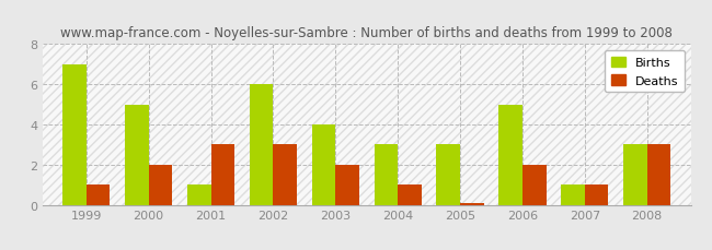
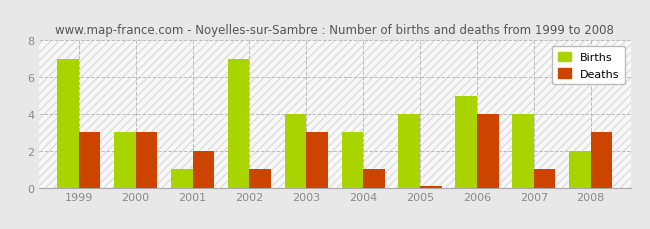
Deaths/1999: 1.0 -> 3.0
Births/2000: 5 -> 3
Deaths/2000: 2.0 -> 3.0
Deaths/2001: 3.0 -> 2.0
Births/2002: 6 -> 7
Deaths/2002: 3.0 -> 1.0
Deaths/2003: 2.0 -> 3.0
Births/2005: 3 -> 4
Deaths/2006: 2.0 -> 4.0
Births/2007: 1 -> 4
Births/2008: 3 -> 2
